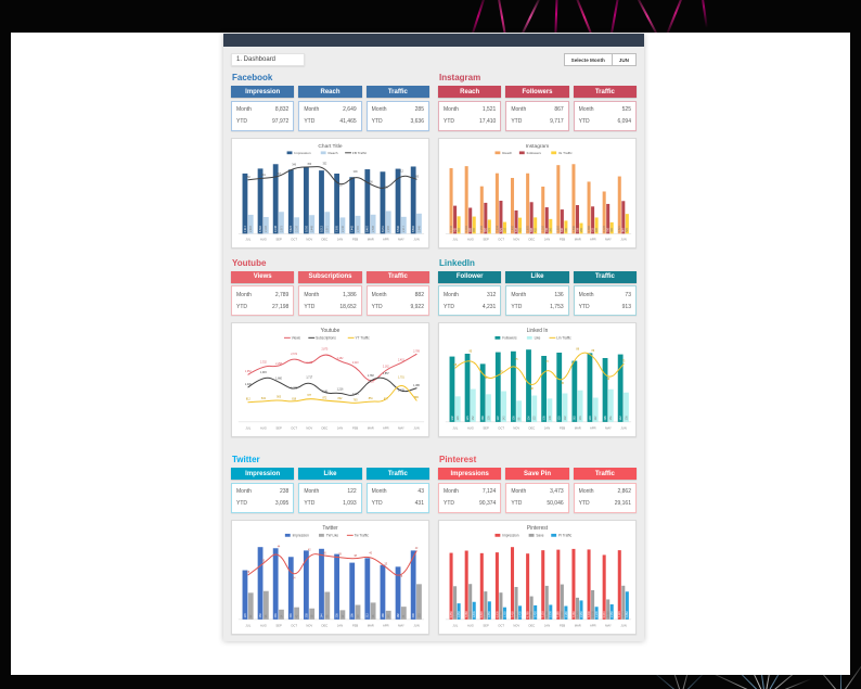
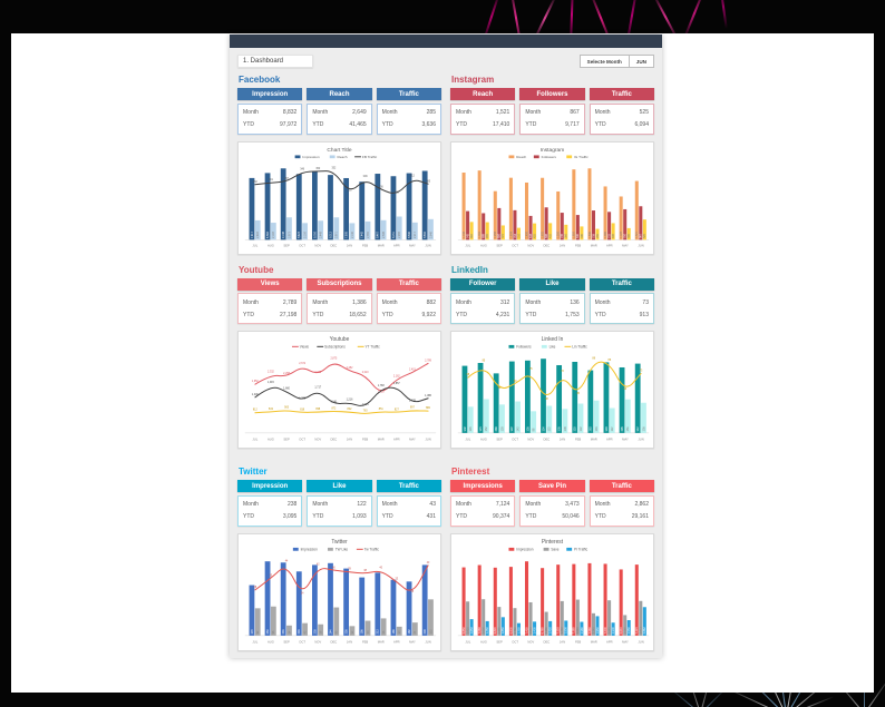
Instagram/Followers/OCT: 875 -> 764
Youtube/YT Traffic/NOV: 977 -> 838
Youtube/YT Traffic/MAY: 1,701 -> 897
Pinterest/PI Traffic/AUG: 1,803 -> 1,450
Pinterest/Save/APR: 3,008 -> 3,540
